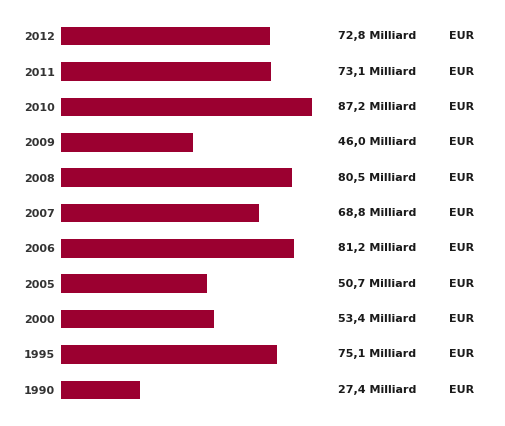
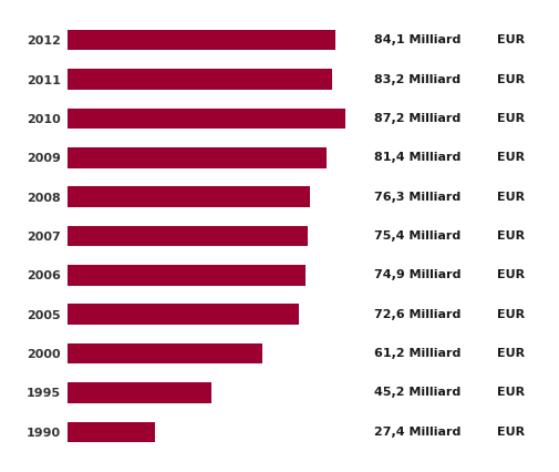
2012: 72,8 -> 84,1
2011: 73,1 -> 83,2
2009: 46,0 -> 81,4
2008: 80,5 -> 76,3
2007: 68,8 -> 75,4
2006: 81,2 -> 74,9
2005: 50,7 -> 72,6
2000: 53,4 -> 61,2
1995: 75,1 -> 45,2
